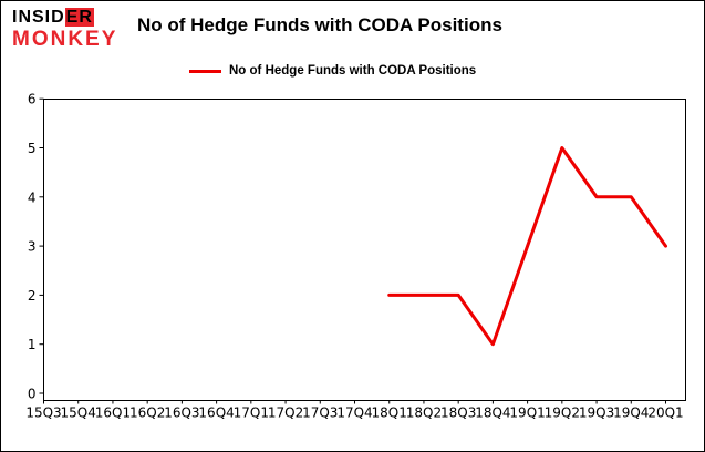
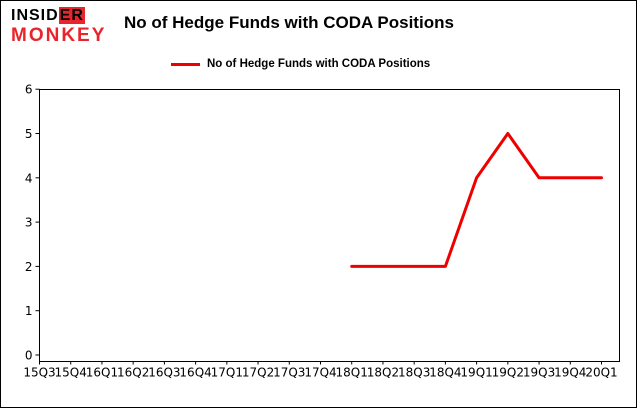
18Q4: 1 -> 2
19Q1: 3 -> 4
20Q1: 3 -> 4
